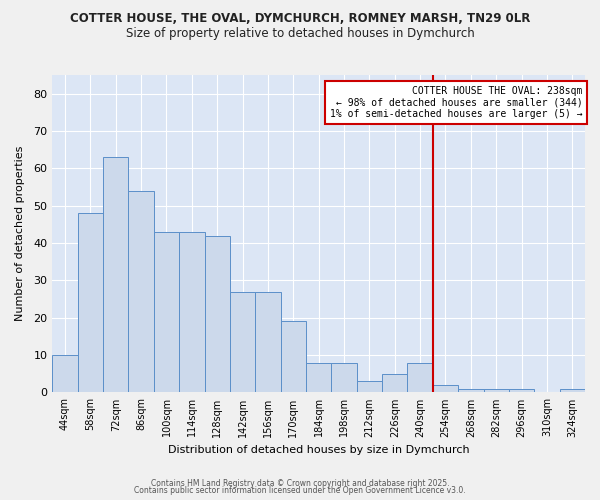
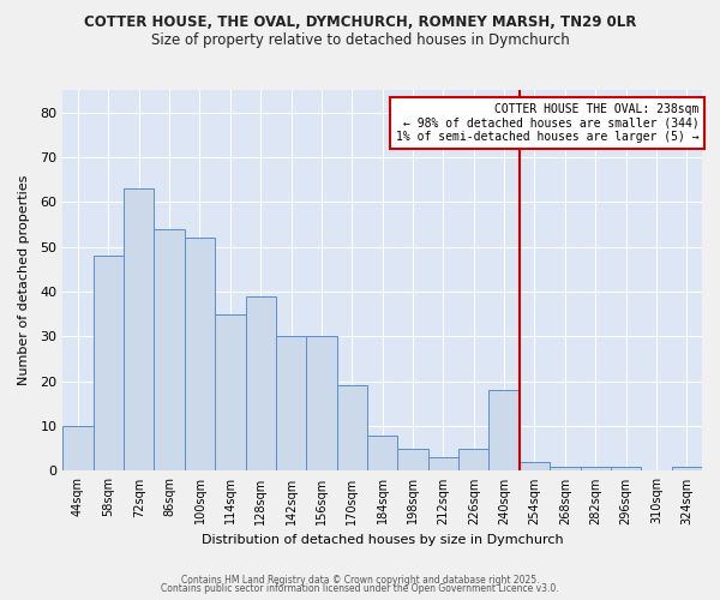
100sqm: 43 -> 52
114sqm: 43 -> 35
128sqm: 42 -> 39
142sqm: 27 -> 30
156sqm: 27 -> 30
198sqm: 8 -> 5
240sqm: 8 -> 18
